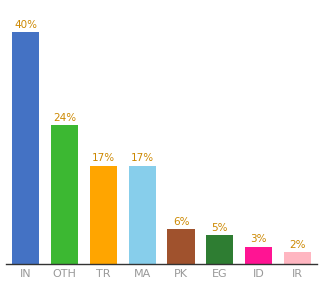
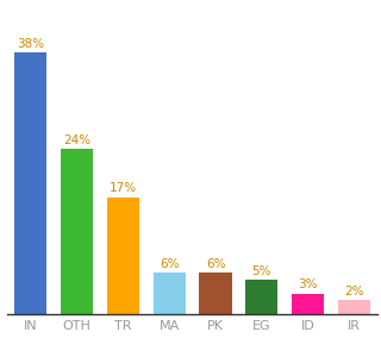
IN: 40% -> 38%
MA: 17% -> 6%
